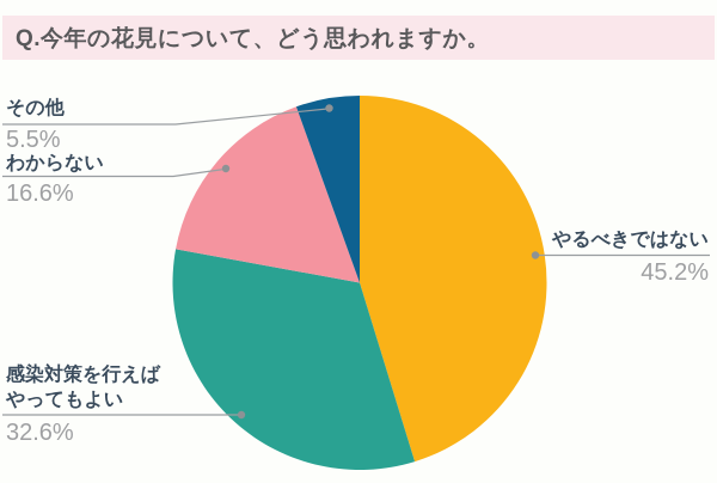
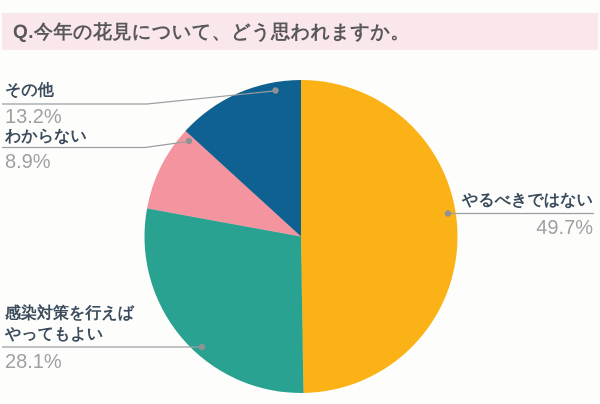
やるべきではない: 45.2% -> 49.7%
感染対策を行えばやってもよい: 32.6% -> 28.1%
わからない: 16.6% -> 8.9%
その他: 5.5% -> 13.2%
